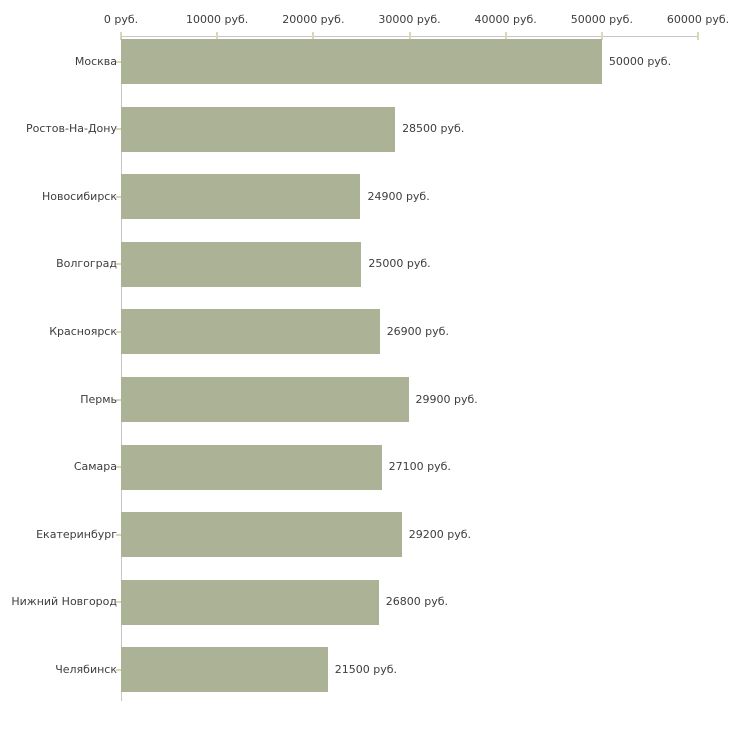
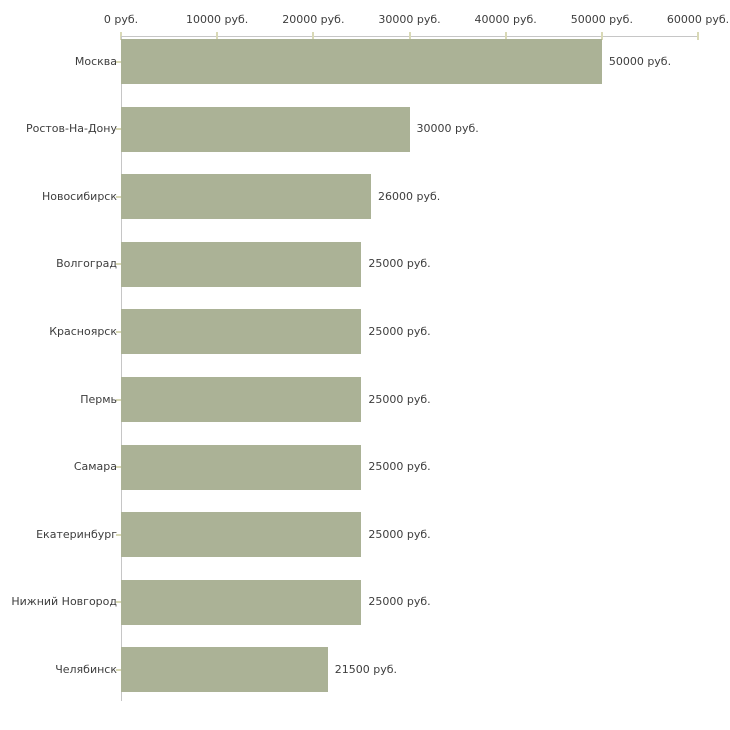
Ростов-На-Дону: 28500 -> 30000
Новосибирск: 24900 -> 26000
Красноярск: 26900 -> 25000
Пермь: 29900 -> 25000
Самара: 27100 -> 25000
Екатеринбург: 29200 -> 25000
Нижний Новгород: 26800 -> 25000
